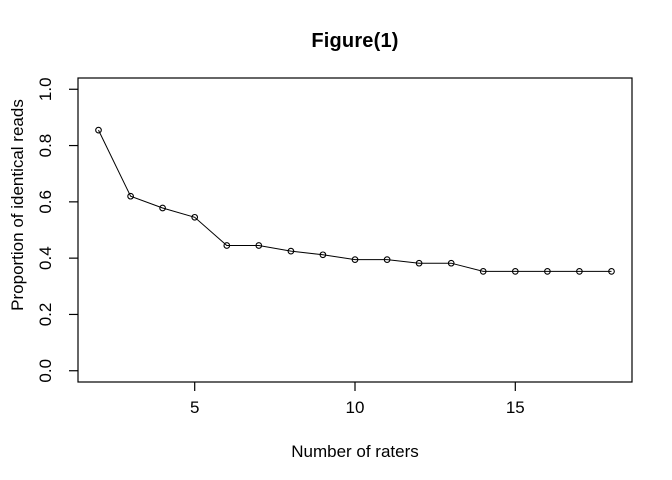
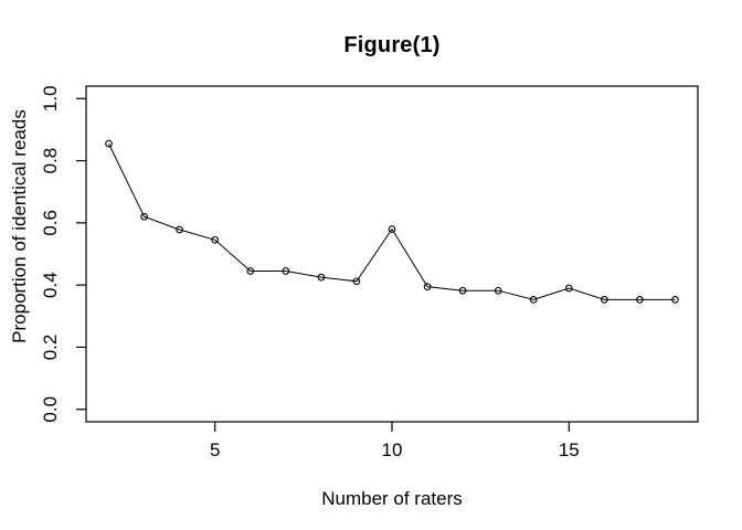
10: 0.40 -> 0.58
15: 0.35 -> 0.39
